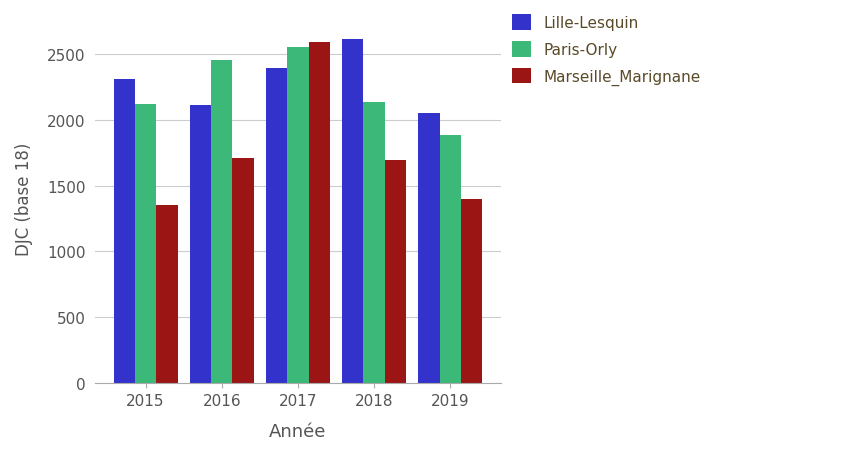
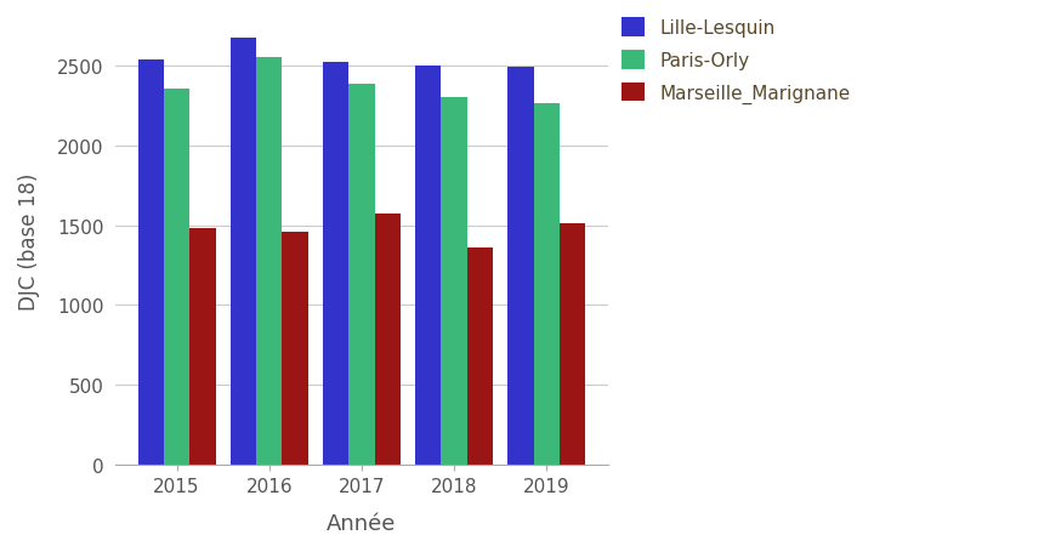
Lille-Lesquin/2015: 2310 -> 2540
Paris-Orly/2015: 2120 -> 2350
Marseille_Marignane/2015: 1350 -> 1480
Lille-Lesquin/2016: 2110 -> 2670
Paris-Orly/2016: 2450 -> 2550
Marseille_Marignane/2016: 1710 -> 1460
Lille-Lesquin/2017: 2390 -> 2520
Paris-Orly/2017: 2550 -> 2380
Marseille_Marignane/2017: 2590 -> 1580
Lille-Lesquin/2018: 2610 -> 2500
Paris-Orly/2018: 2130 -> 2300
Marseille_Marignane/2018: 1690 -> 1360
Lille-Lesquin/2019: 2050 -> 2490
Paris-Orly/2019: 1880 -> 2260
Marseille_Marignane/2019: 1400 -> 1510
